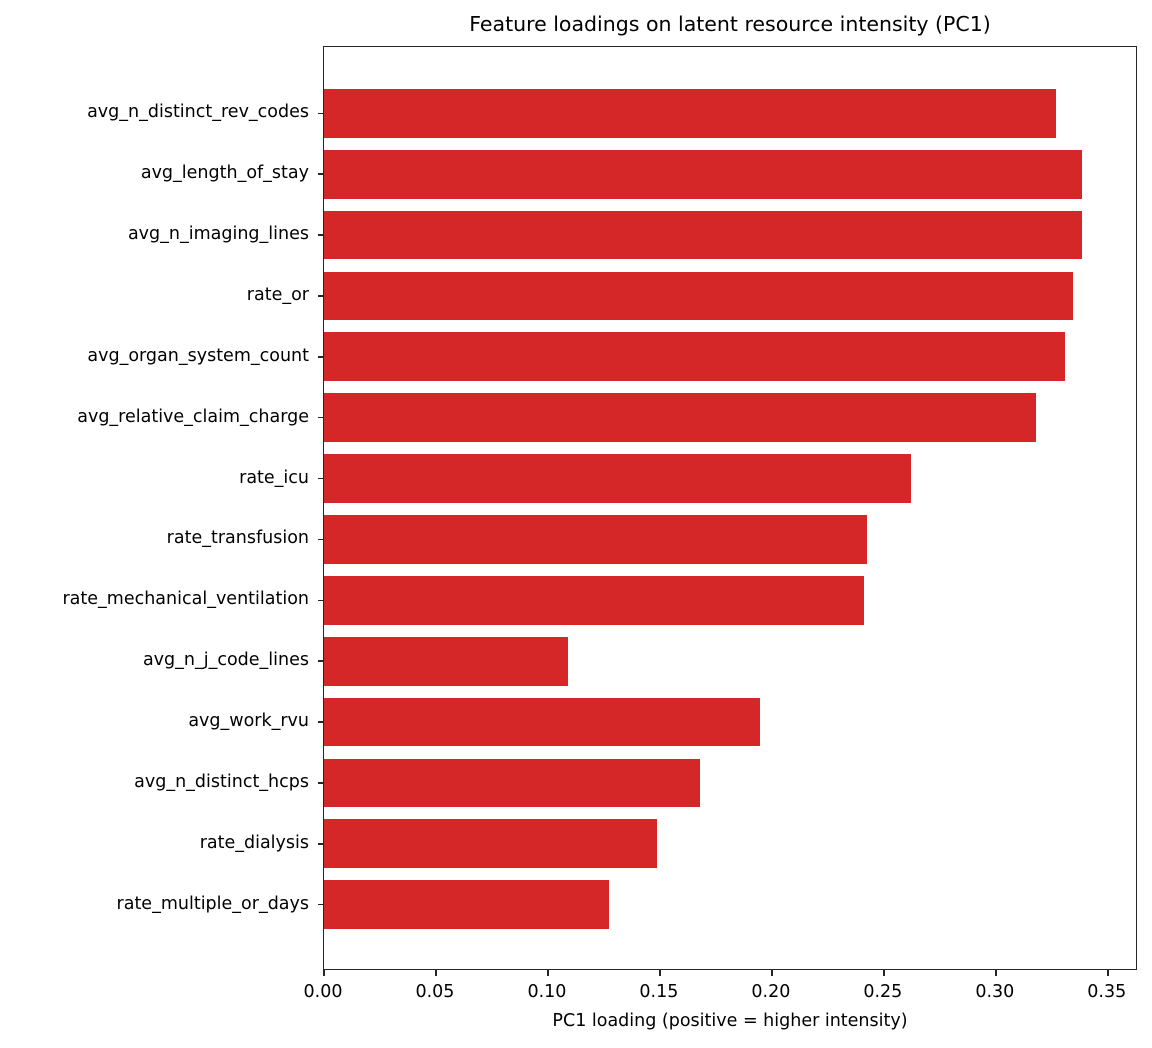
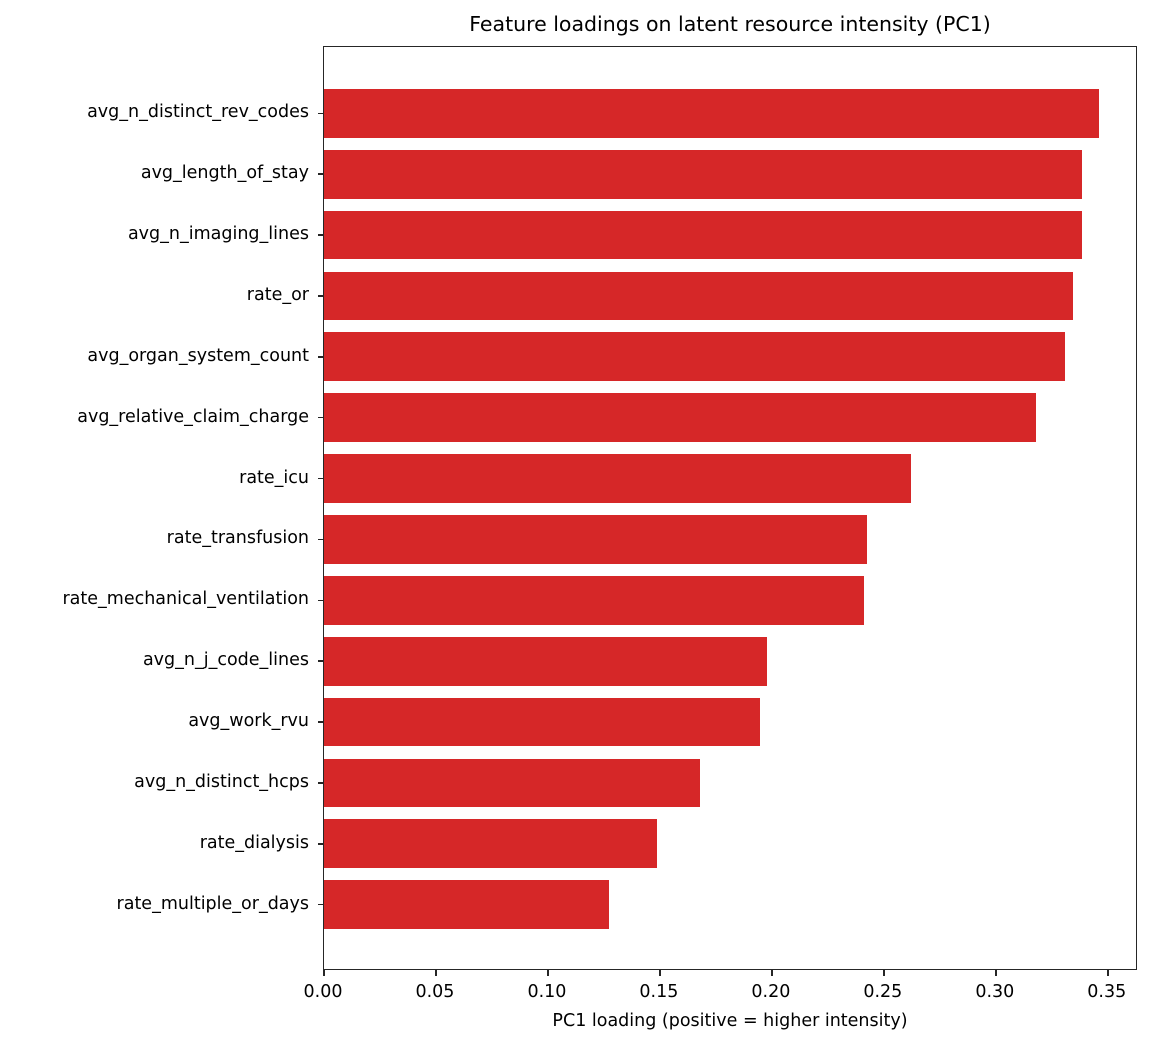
avg_n_distinct_rev_codes: 0.327 -> 0.346
avg_n_j_code_lines: 0.109 -> 0.198
